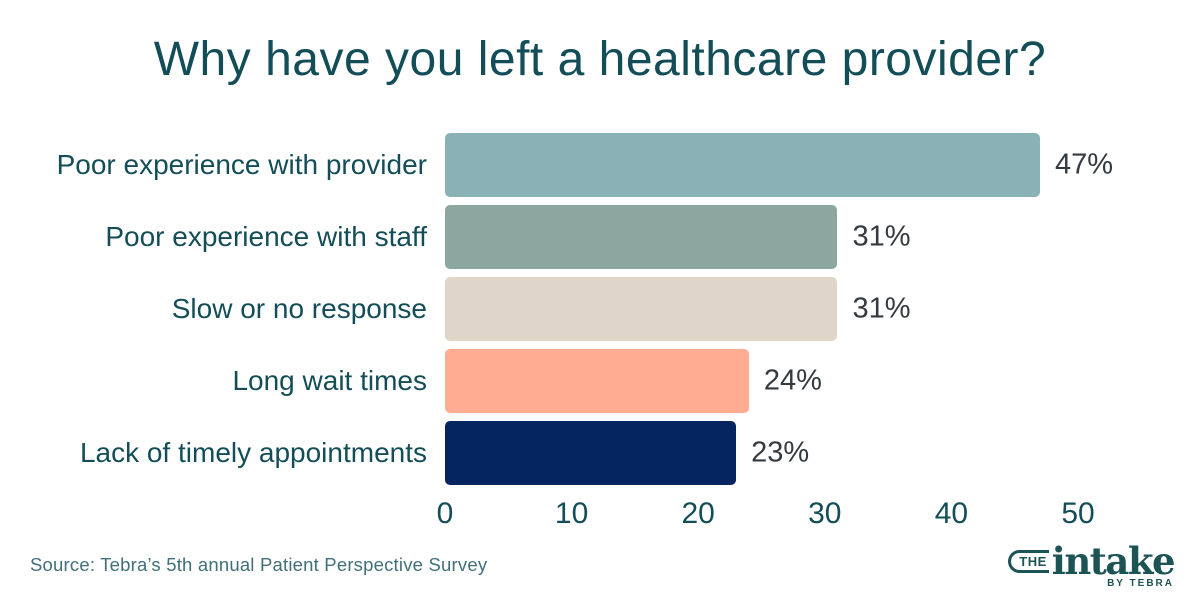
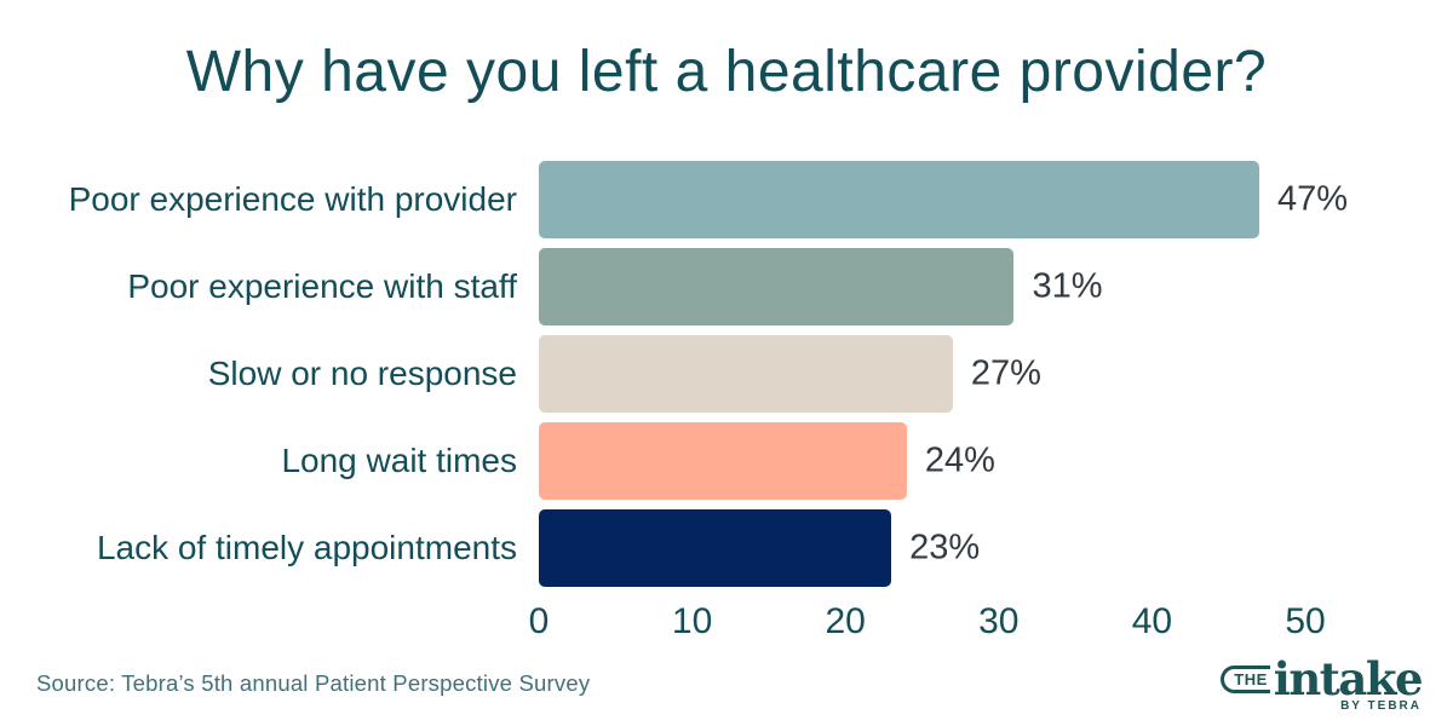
Slow or no response: 31% -> 27%
